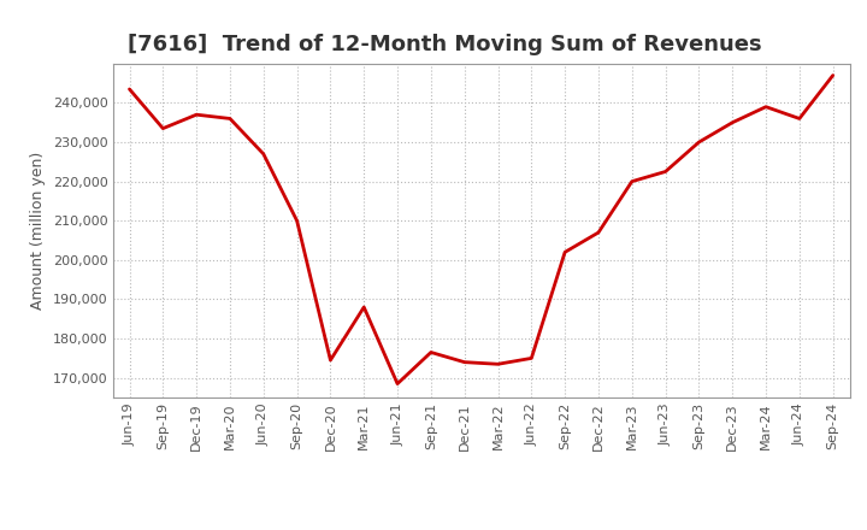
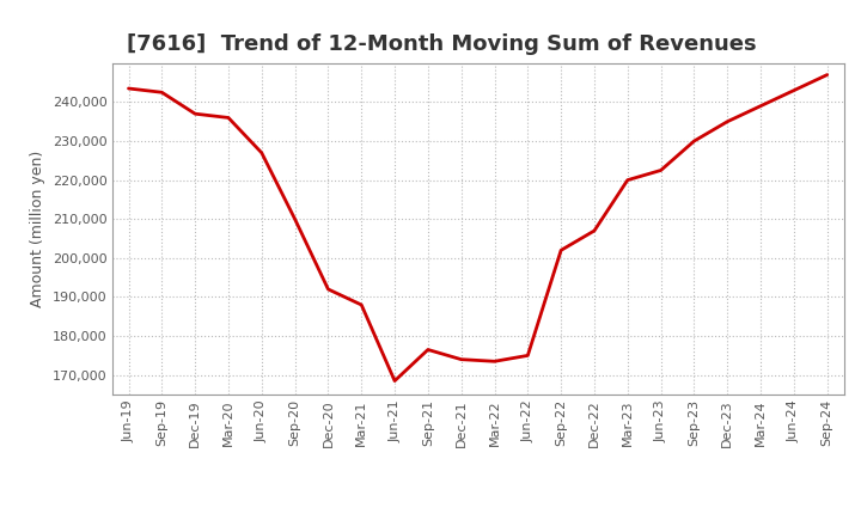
Sep-19: 233,500 -> 242,500
Dec-20: 174,500 -> 192,000
Jun-24: 236,000 -> 243,000
